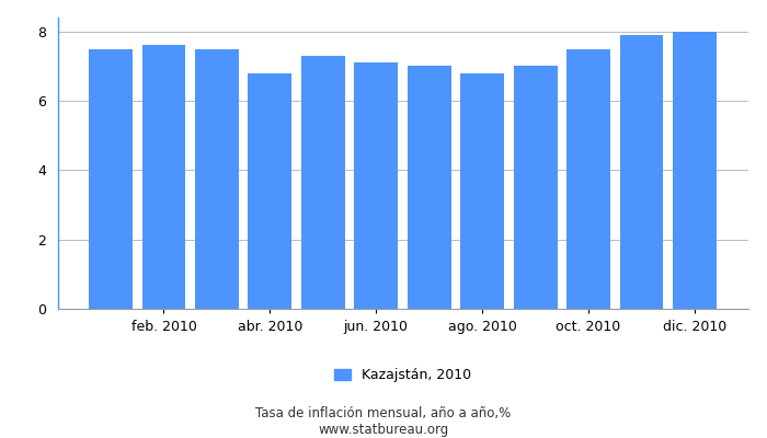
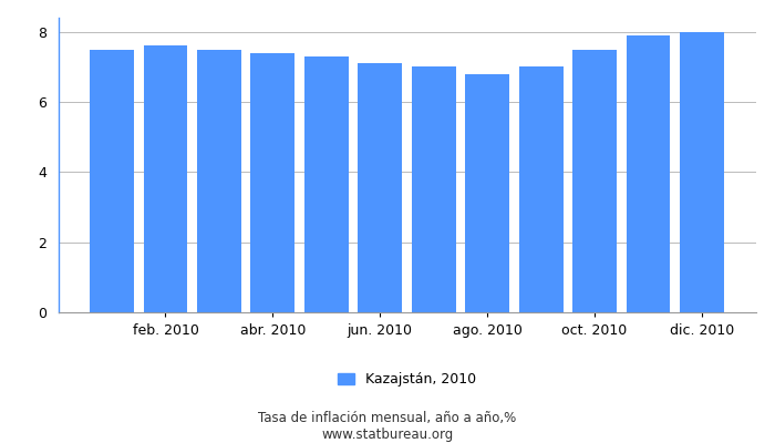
abr. 2010: 6.8 -> 7.4
